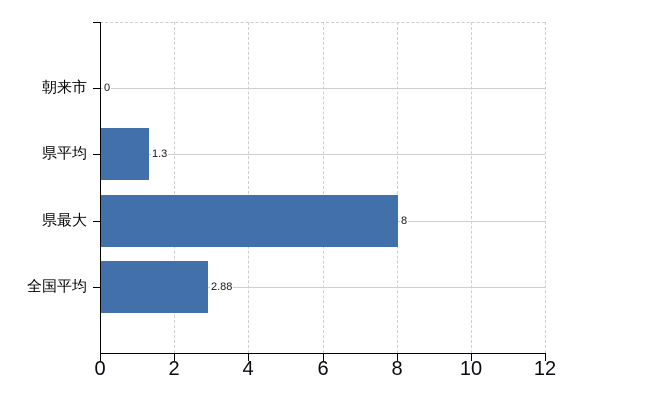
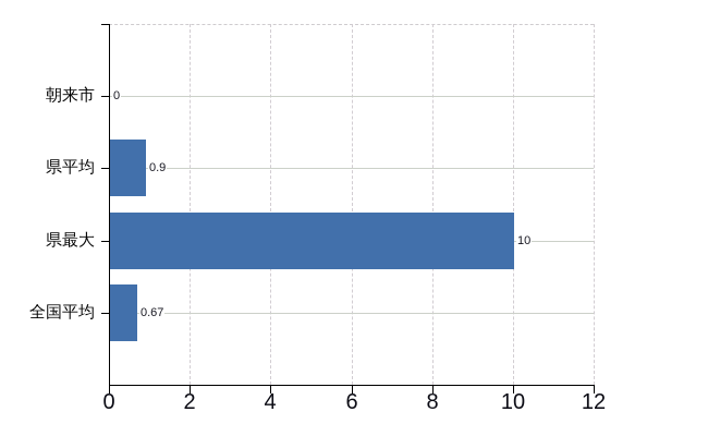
県平均: 1.3 -> 0.9
県最大: 8 -> 10
全国平均: 2.88 -> 0.67
